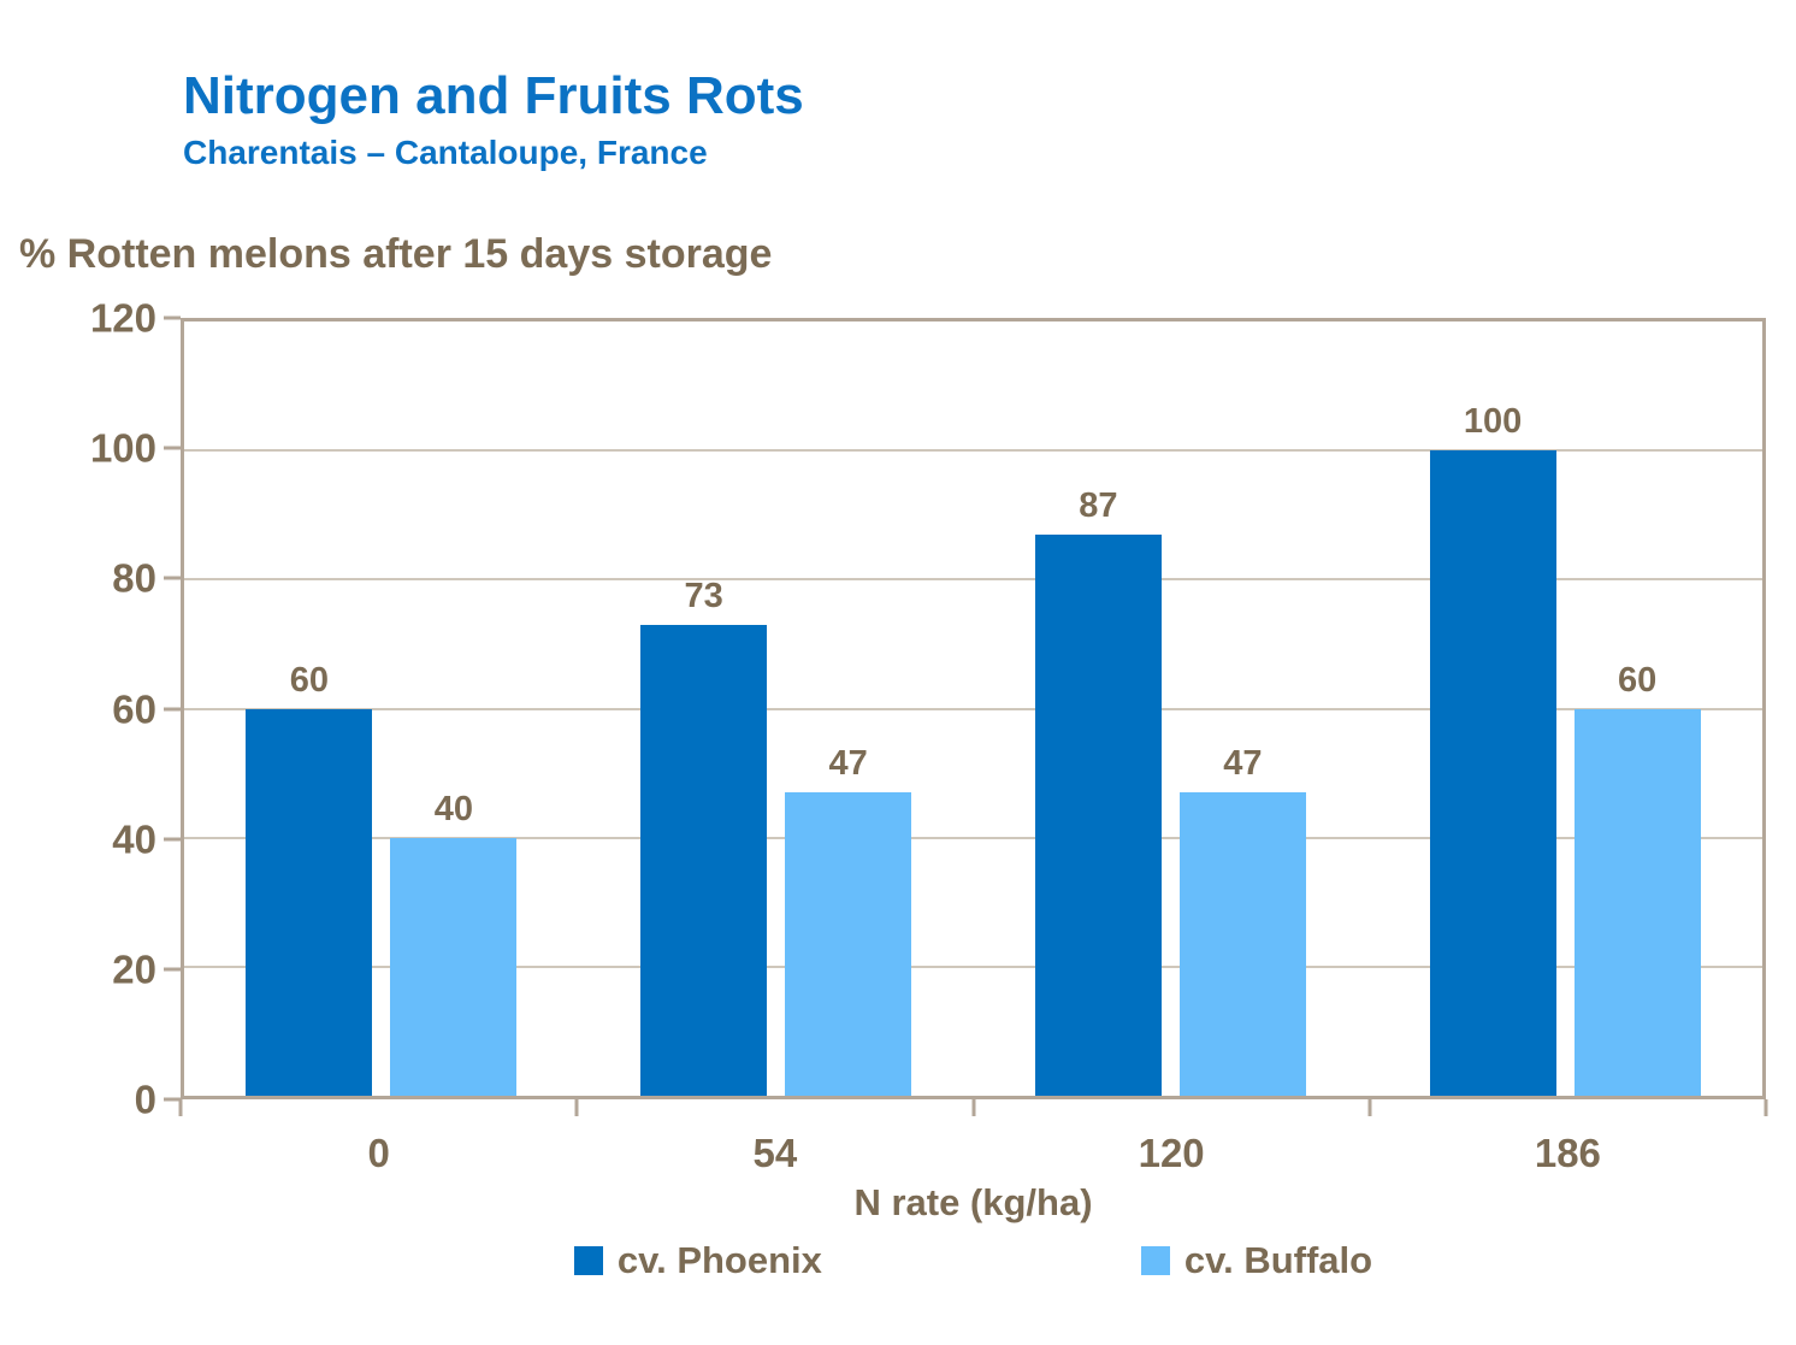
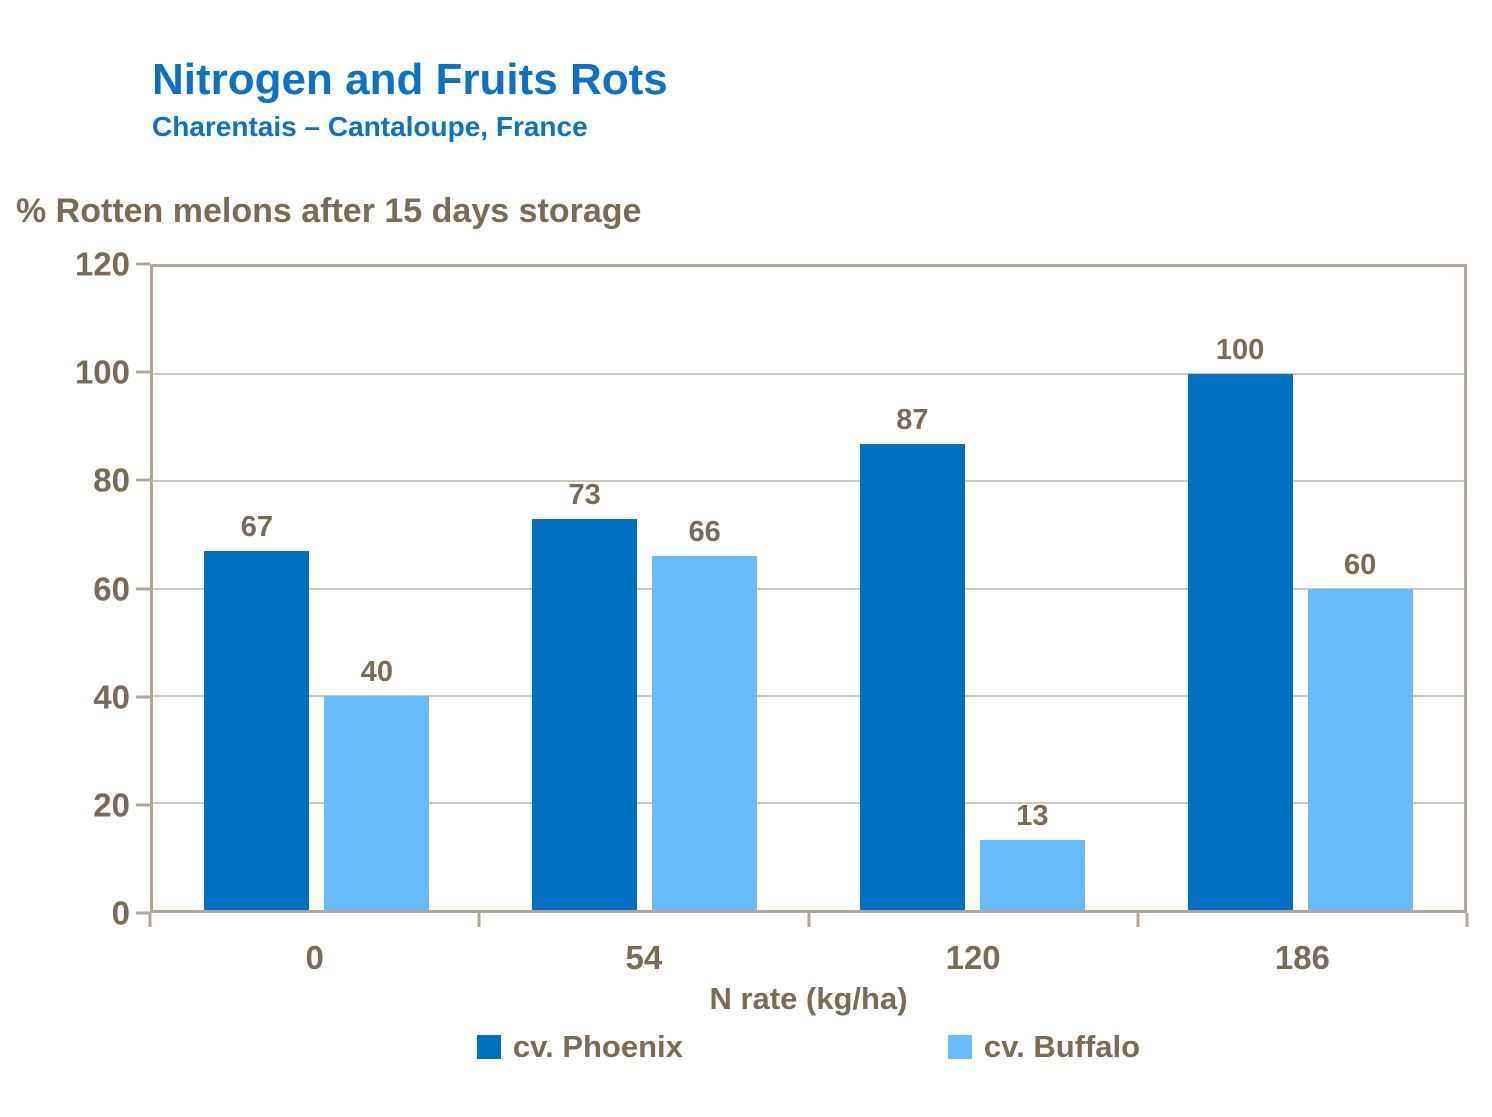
cv. Phoenix/0: 60 -> 67
cv. Buffalo/54: 47 -> 66
cv. Buffalo/120: 47 -> 13
